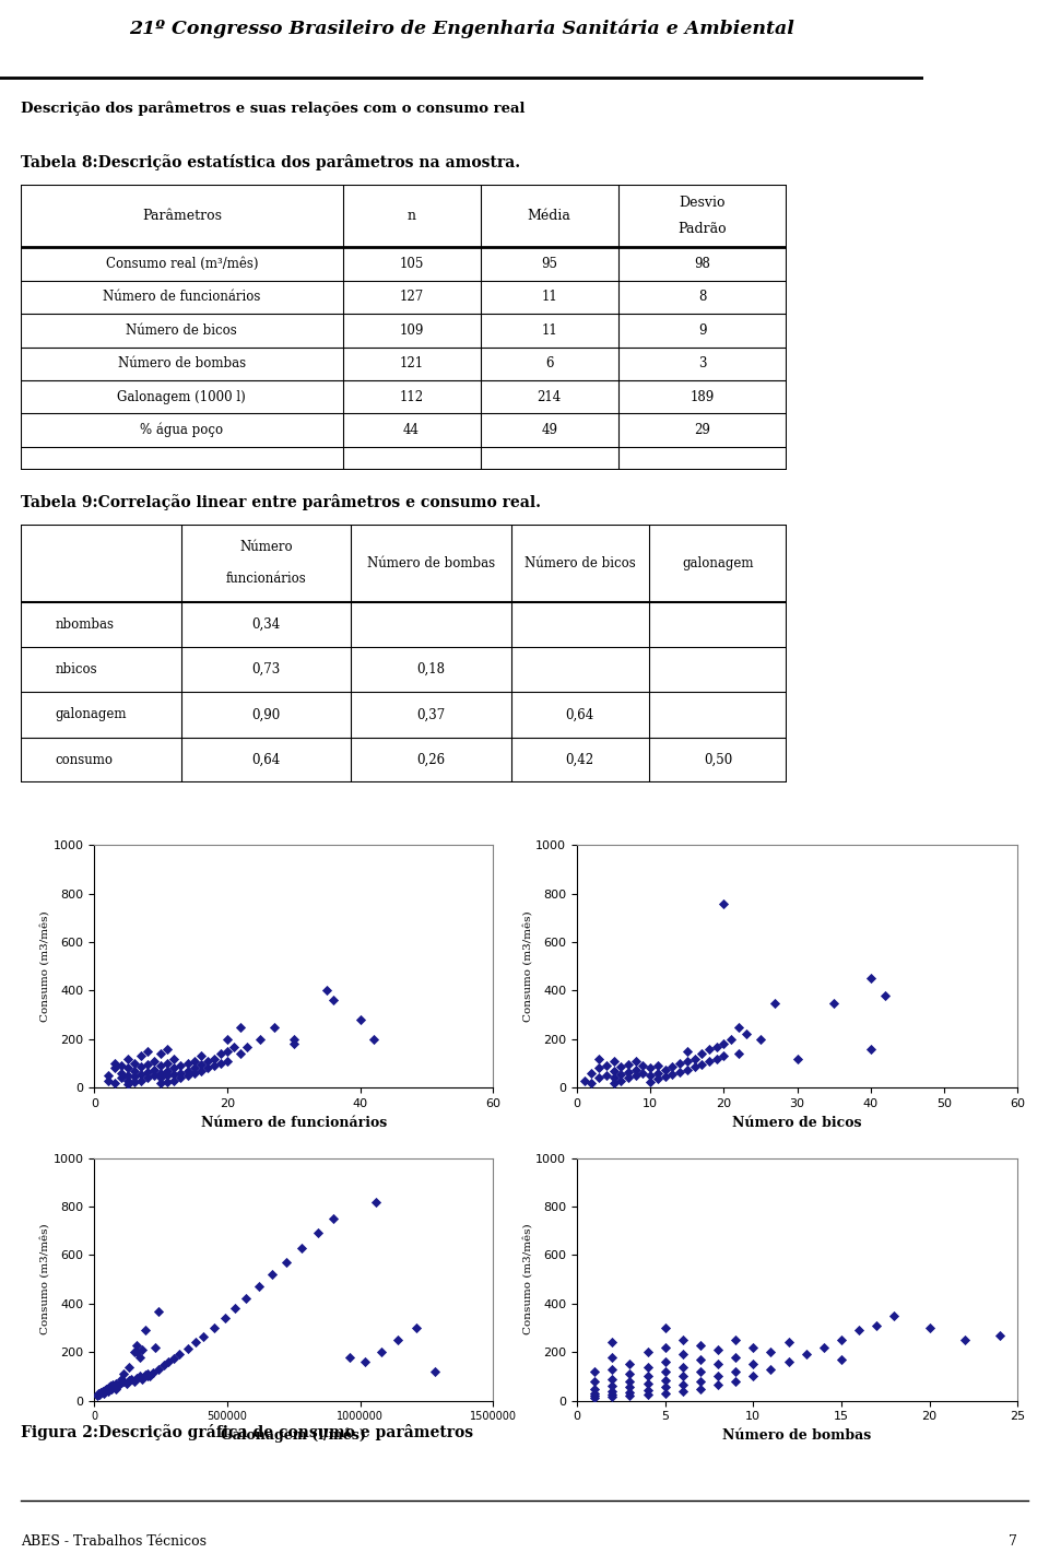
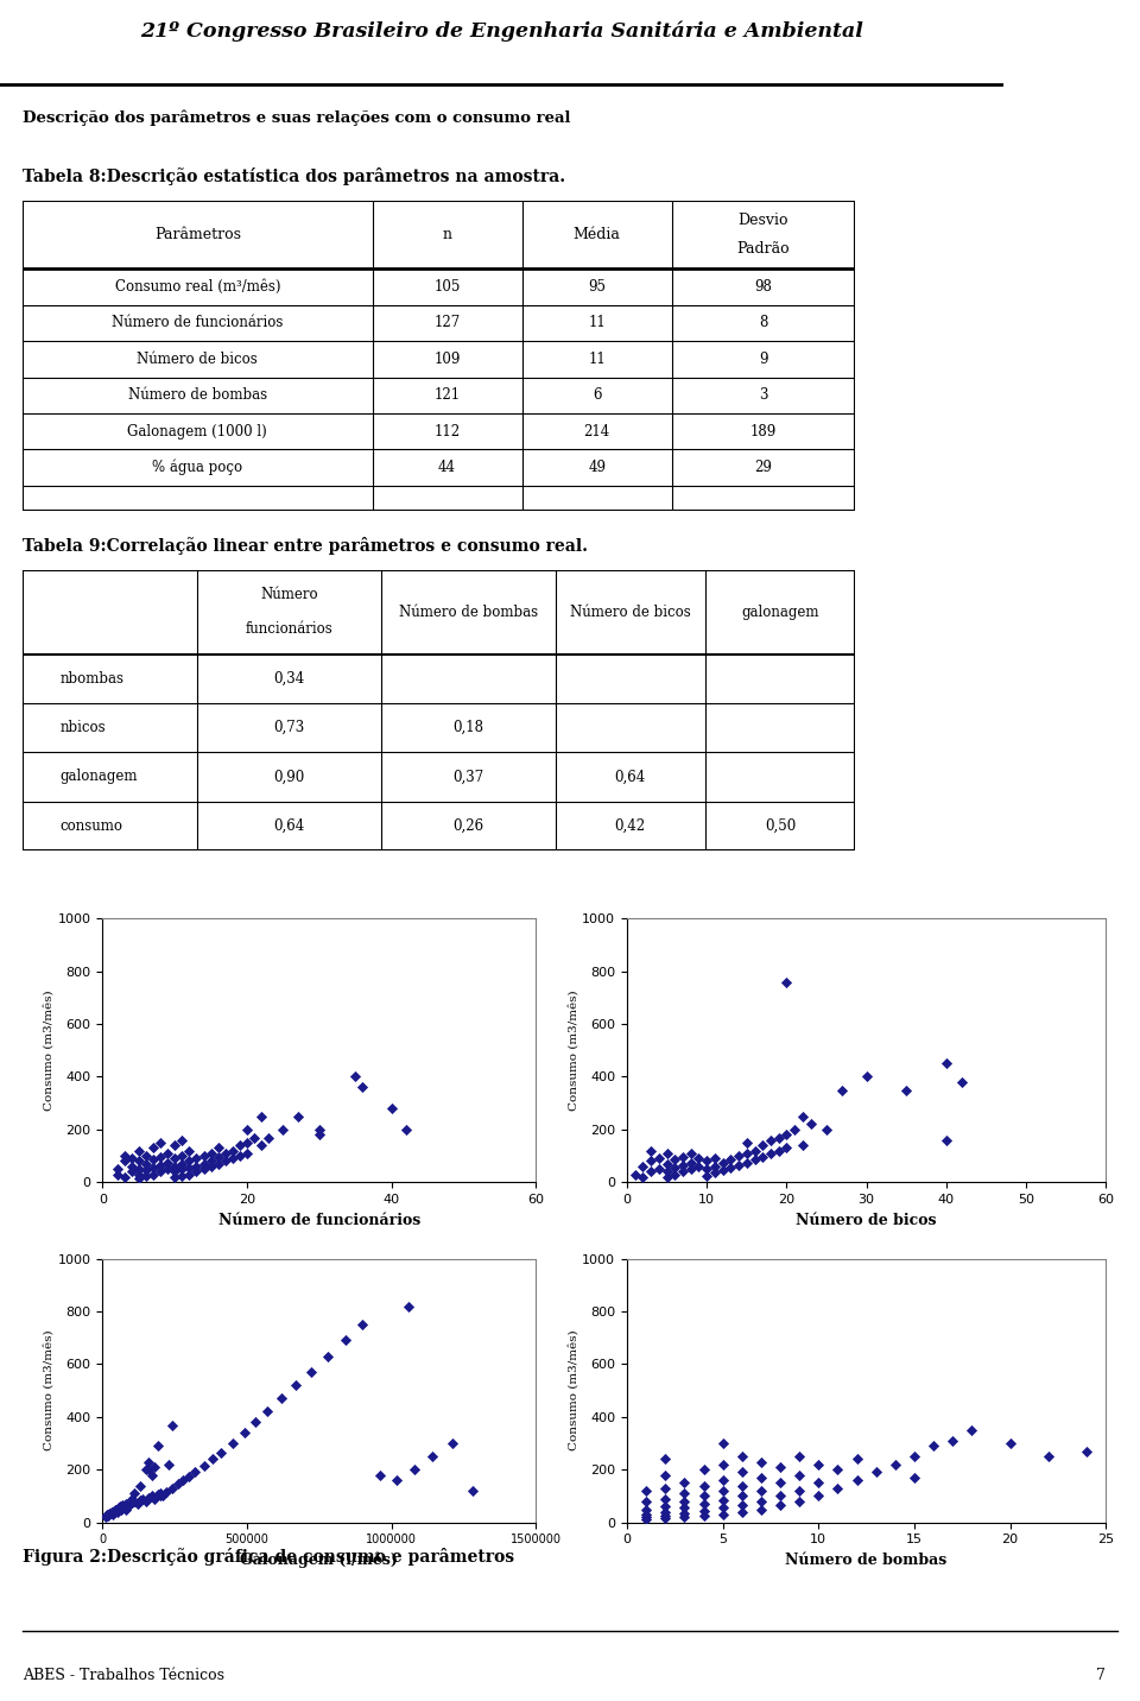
30: 120 -> 400
